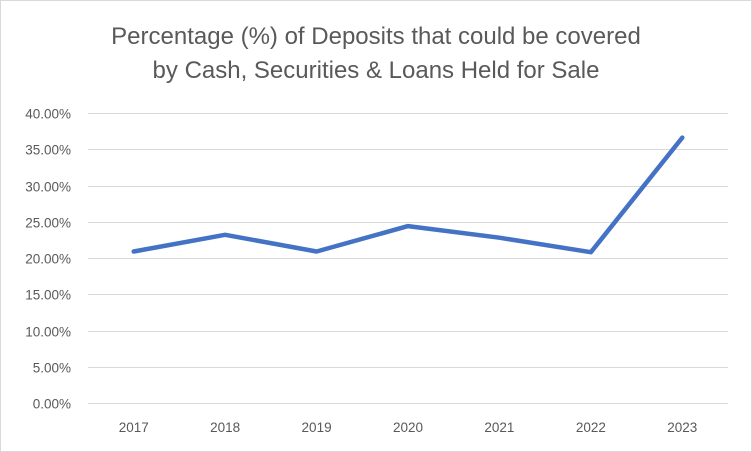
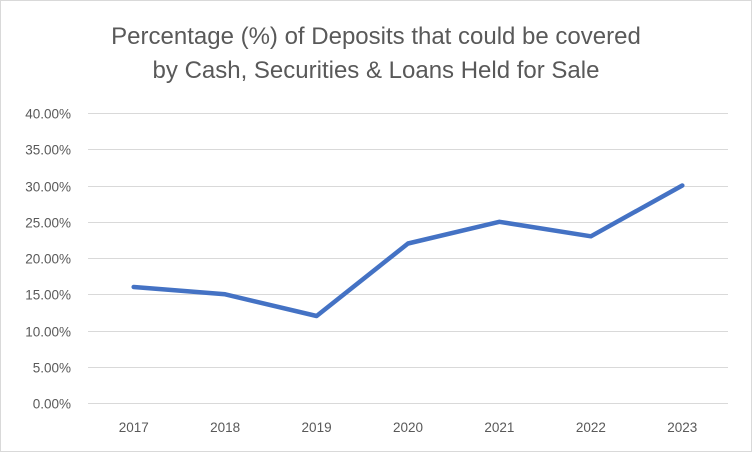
2017: 21% -> 16%
2018: 23% -> 15%
2019: 21% -> 12%
2020: 24% -> 22%
2021: 23% -> 25%
2022: 21% -> 23%
2023: 37% -> 30%
